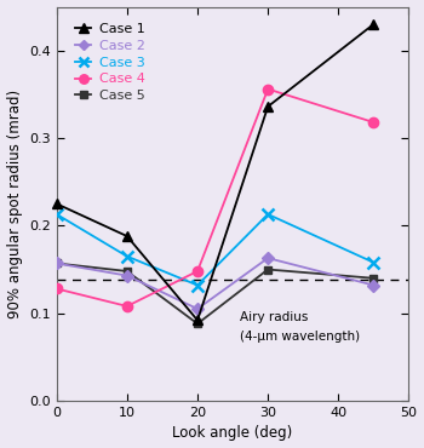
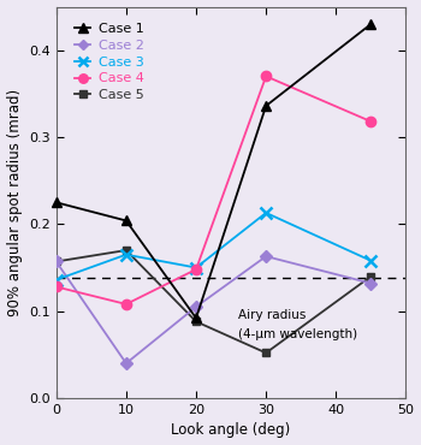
Case 3/0: 0.213 -> 0.136
Case 1/10: 0.188 -> 0.204
Case 2/10: 0.143 -> 0.040
Case 5/10: 0.148 -> 0.170
Case 3/20: 0.132 -> 0.150
Case 4/30: 0.356 -> 0.370
Case 5/30: 0.150 -> 0.052
